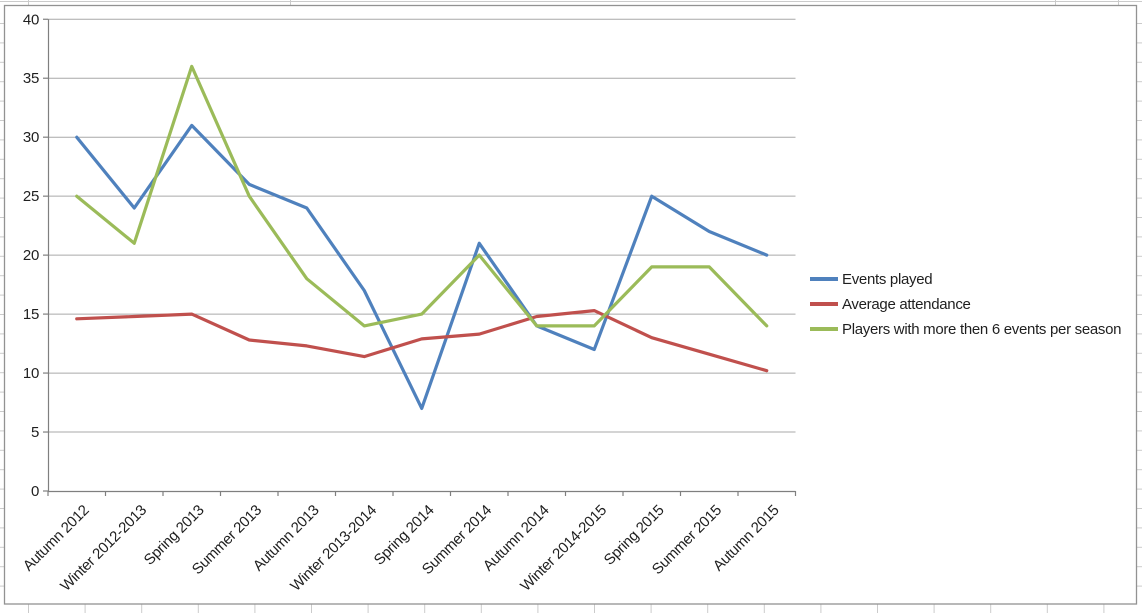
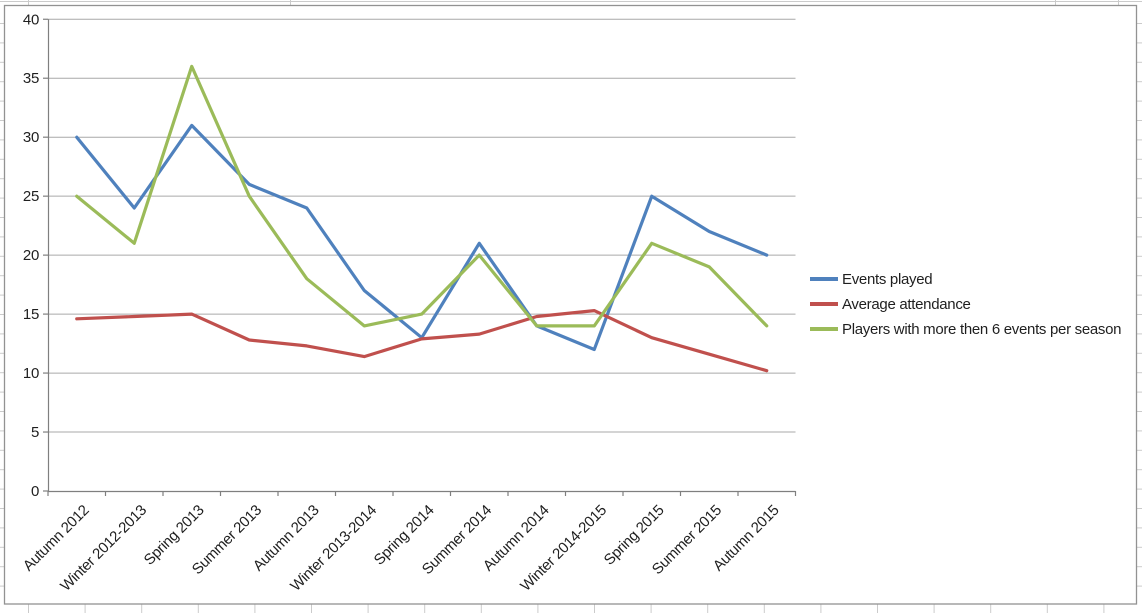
Events played/Spring 2014: 7 -> 13
Players with more then 6 events per season/Spring 2015: 19 -> 21
